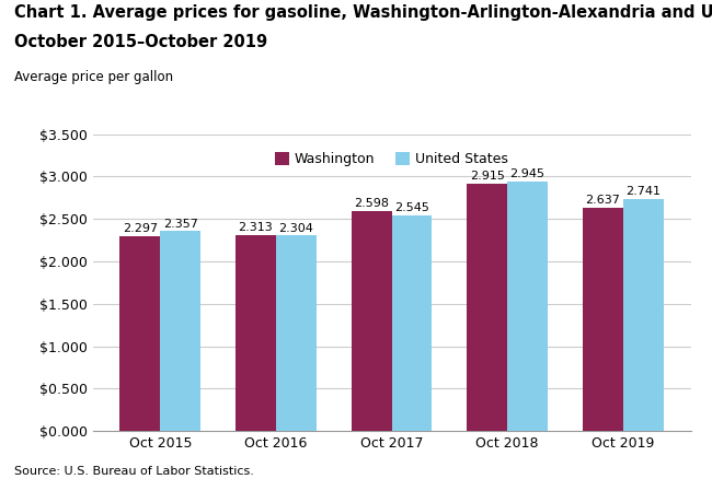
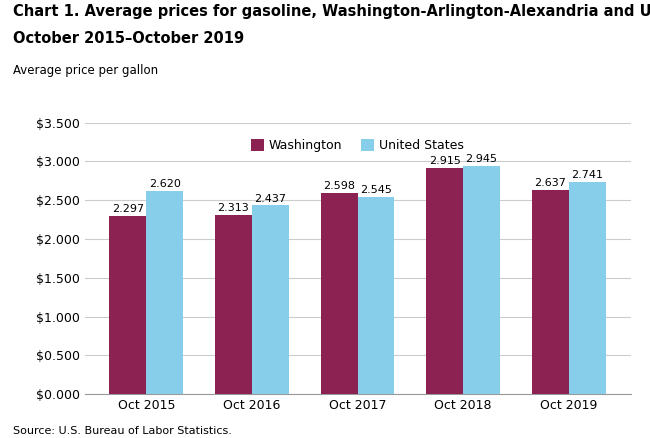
United States/Oct 2015: 2.357 -> 2.620
United States/Oct 2016: 2.304 -> 2.437
